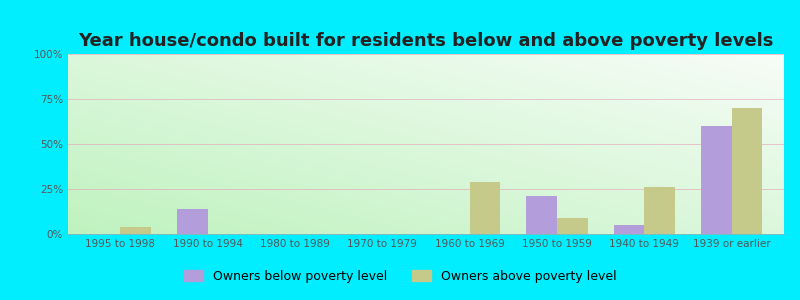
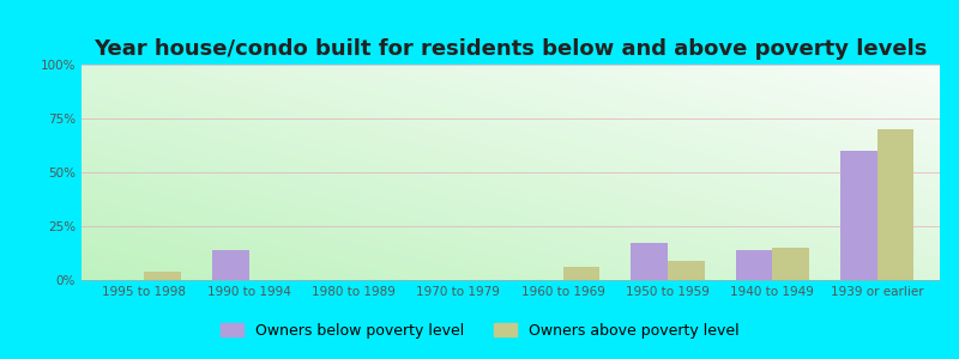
Owners above poverty level/1960 to 1969: 29% -> 6%
Owners below poverty level/1950 to 1959: 21% -> 17%
Owners below poverty level/1940 to 1949: 5% -> 14%
Owners above poverty level/1940 to 1949: 26% -> 15%
